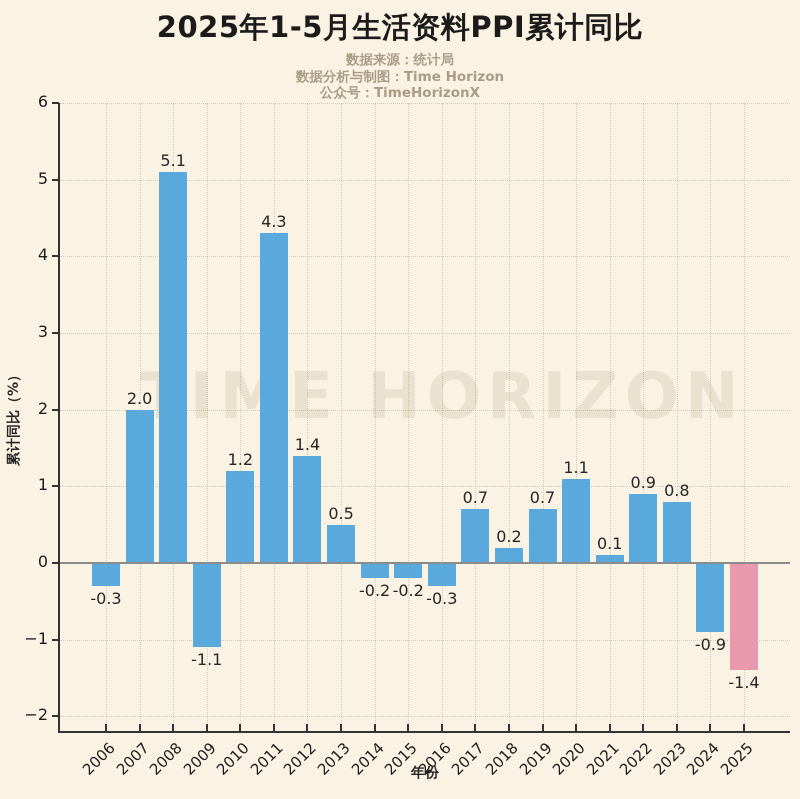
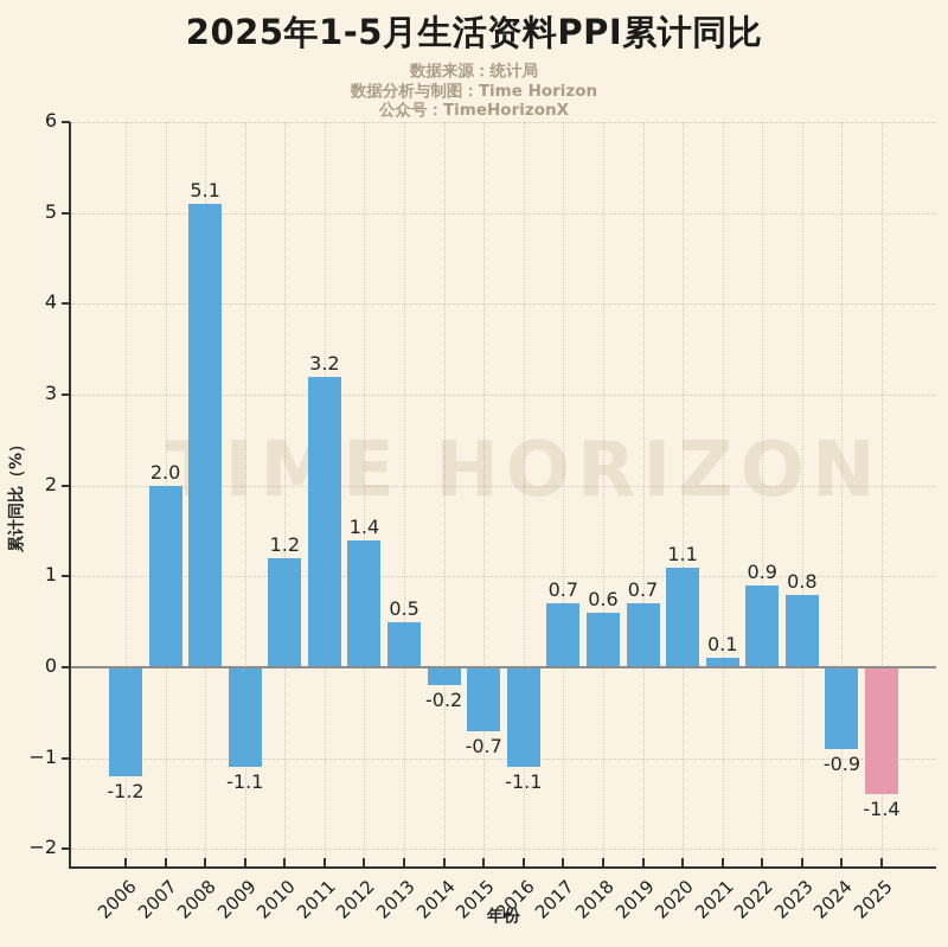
2006: -0.3 -> -1.2
2011: 4.3 -> 3.2
2015: -0.2 -> -0.7
2016: -0.3 -> -1.1
2018: 0.2 -> 0.6
